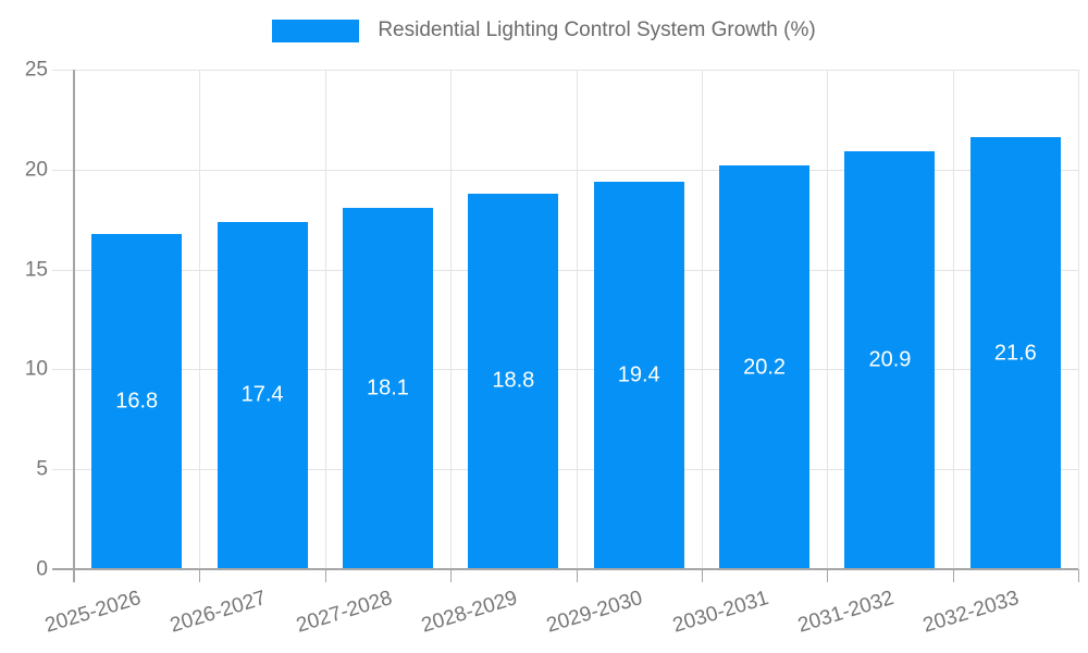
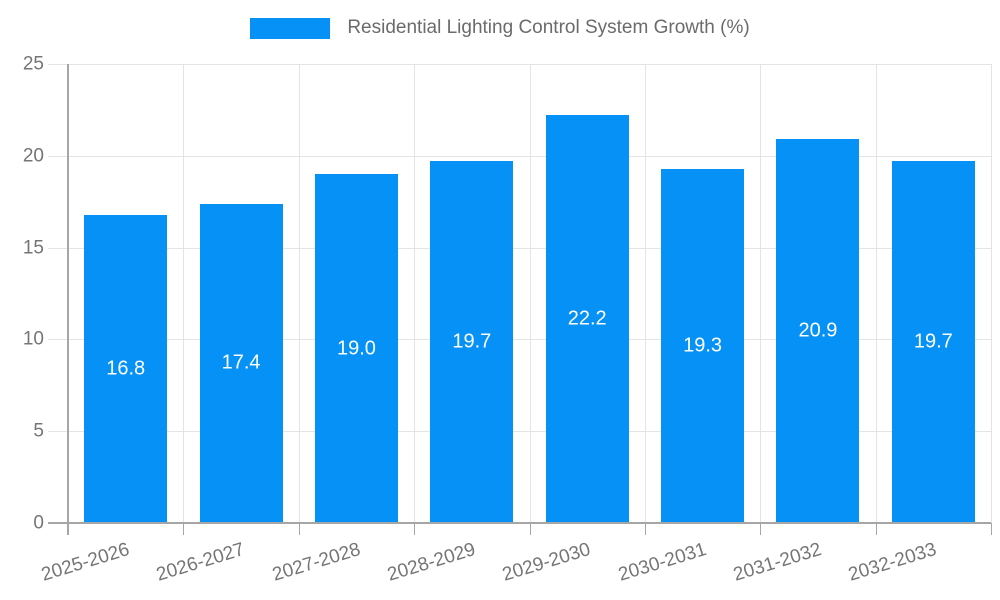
2027-2028: 18.1 -> 19.0
2028-2029: 18.8 -> 19.7
2029-2030: 19.4 -> 22.2
2030-2031: 20.2 -> 19.3
2032-2033: 21.6 -> 19.7
